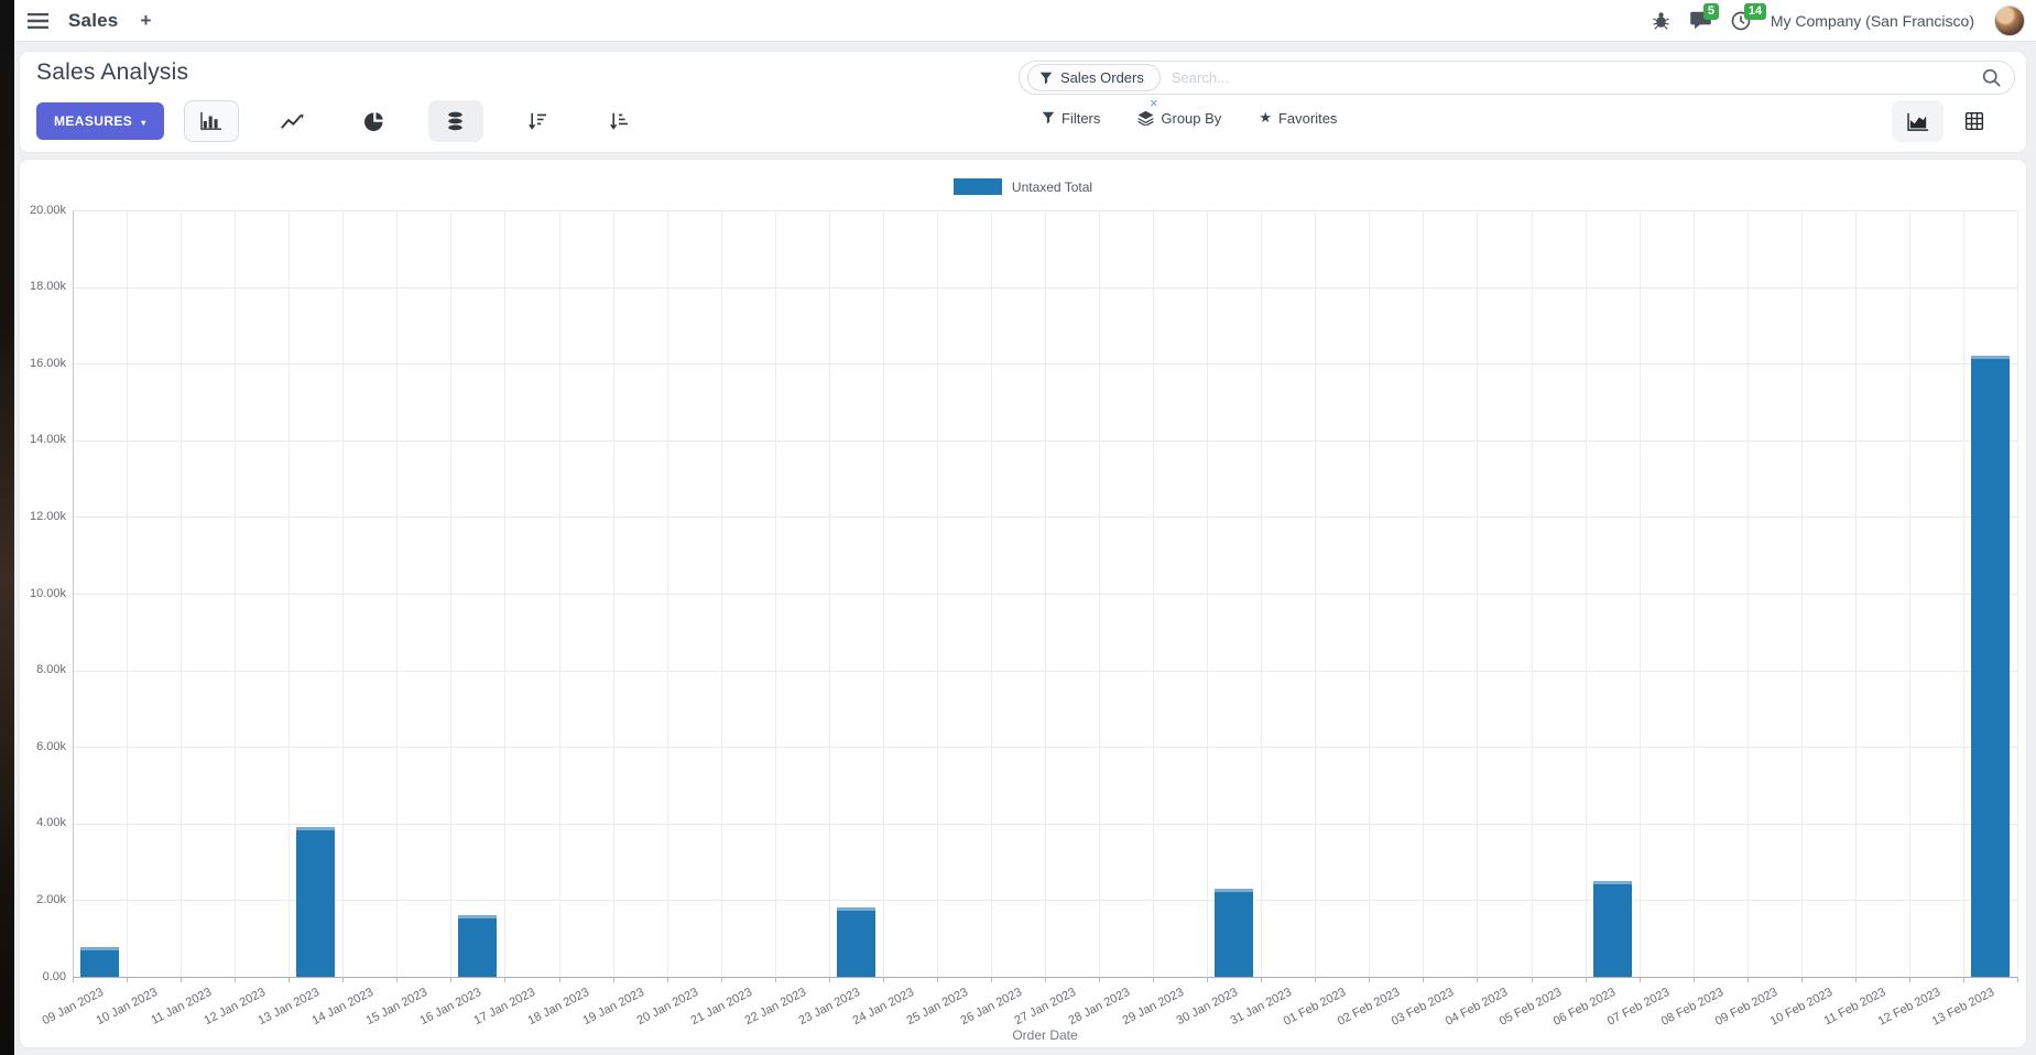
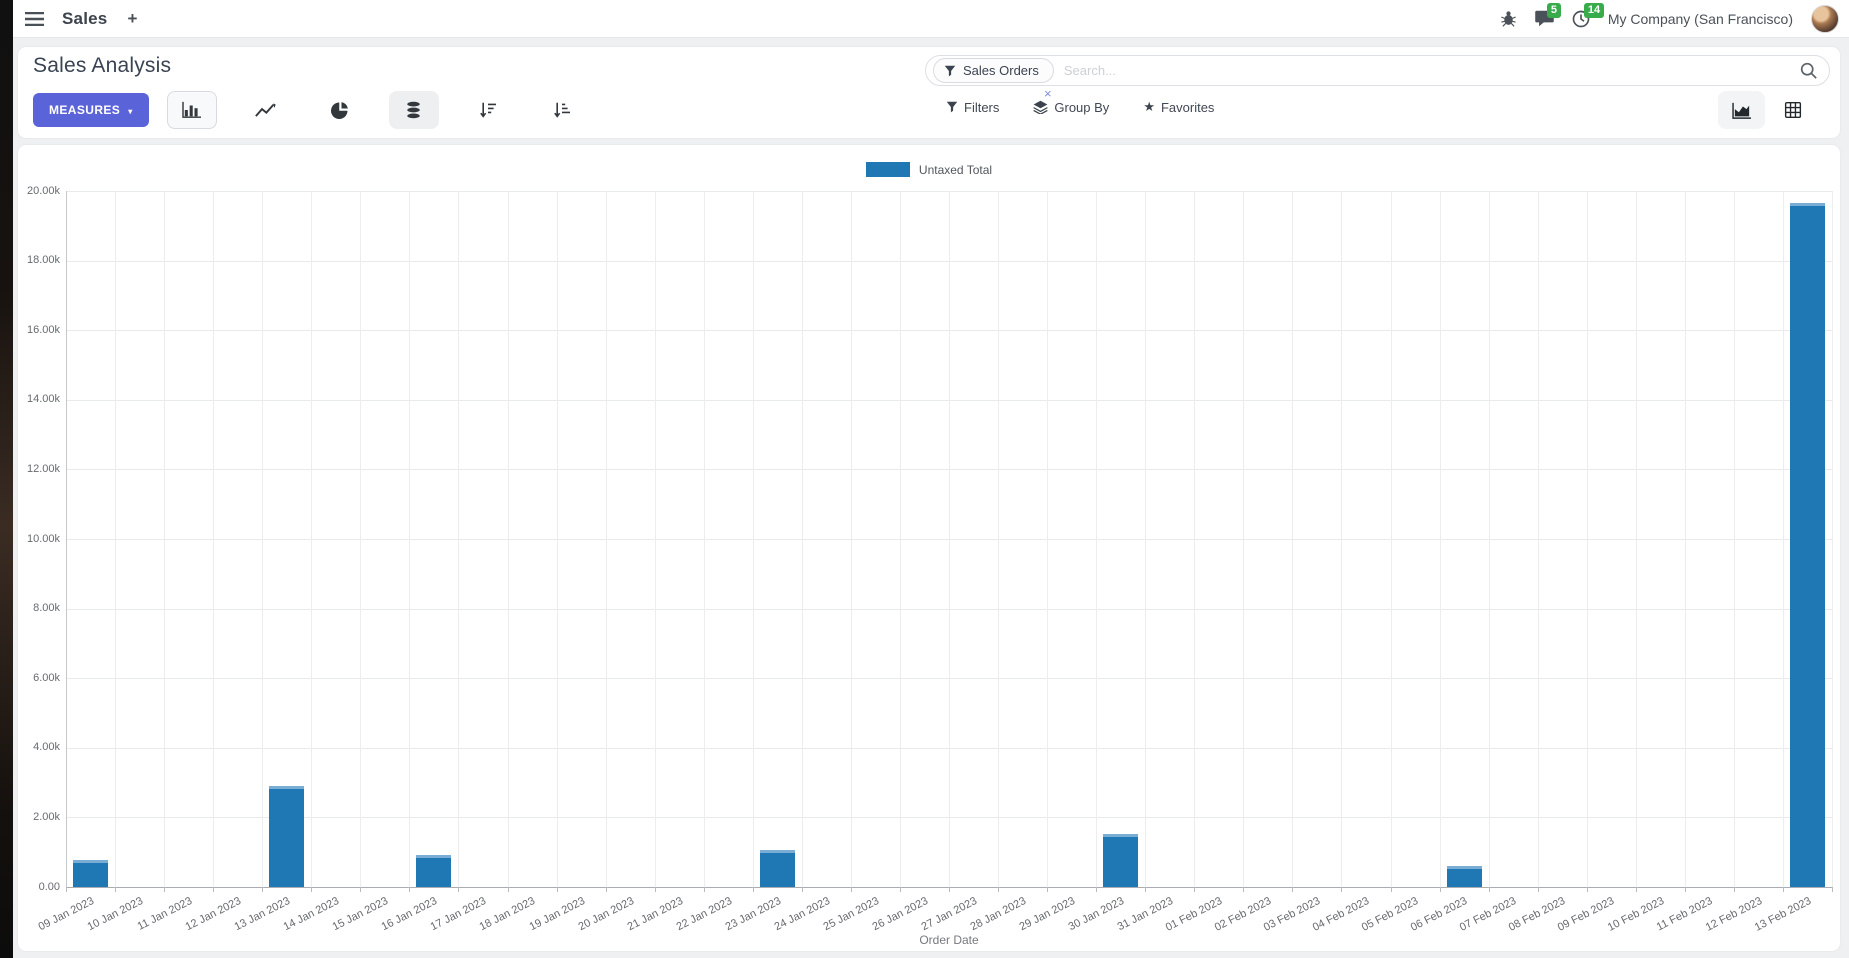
13 Jan 2023: 3.9k -> 2.9k
16 Jan 2023: 1.6k -> 0.9k
23 Jan 2023: 1.8k -> 1.0k
30 Jan 2023: 2.3k -> 1.5k
06 Feb 2023: 2.5k -> 0.6k
13 Feb 2023: 16.2k -> 19.6k
